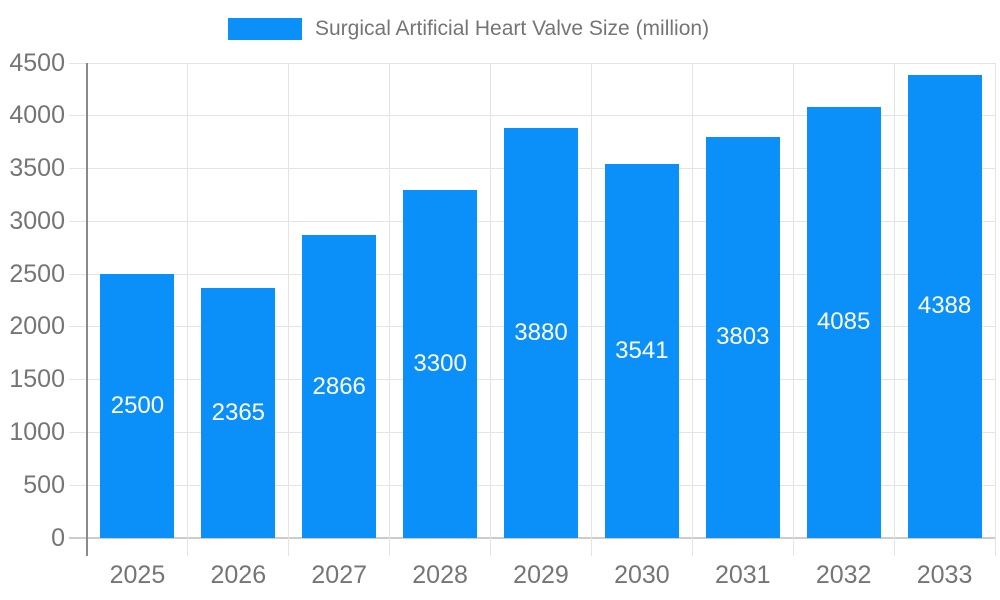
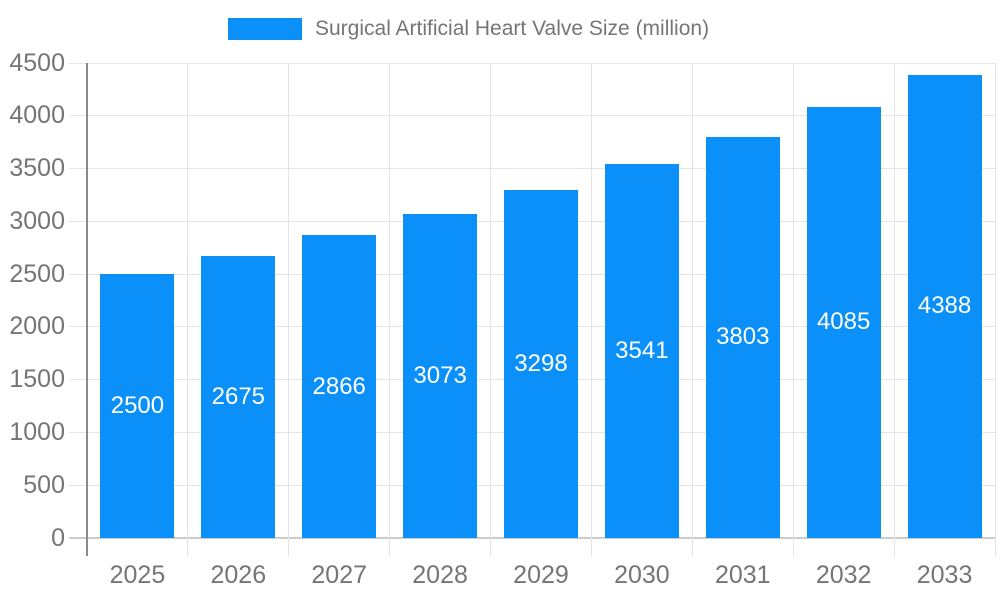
2026: 2365 -> 2675
2028: 3300 -> 3073
2029: 3880 -> 3298
